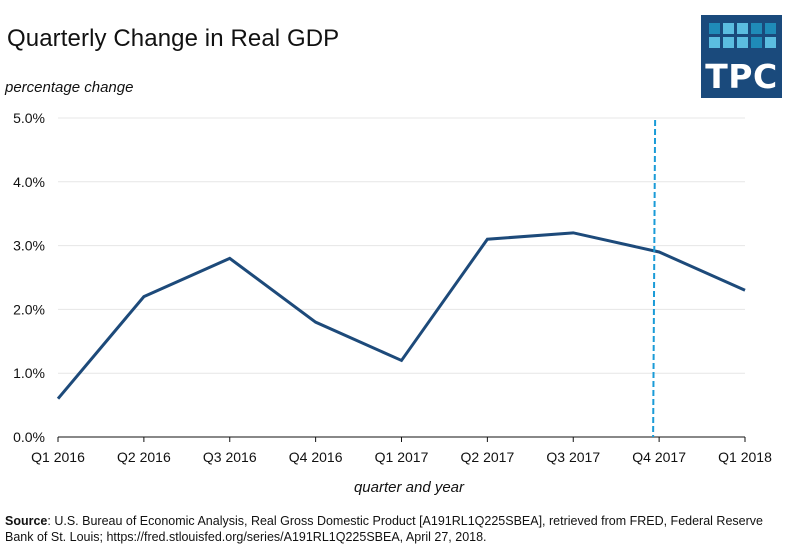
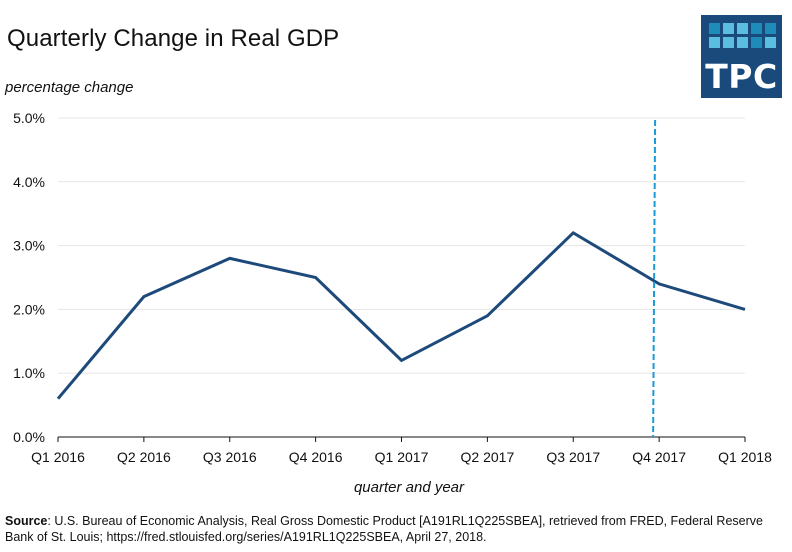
Q4 2016: 1.8% -> 2.5%
Q2 2017: 3.1% -> 1.9%
Q4 2017: 2.9% -> 2.4%
Q1 2018: 2.3% -> 2.0%
